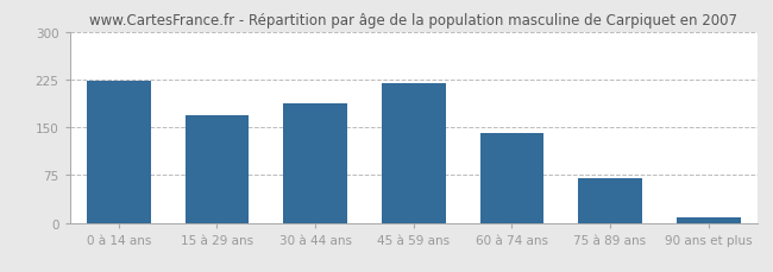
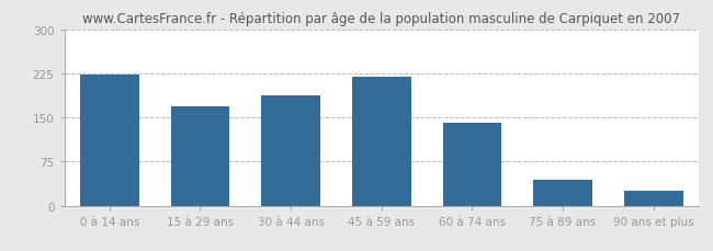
75 à 89 ans: 70 -> 44
90 ans et plus: 8 -> 26
